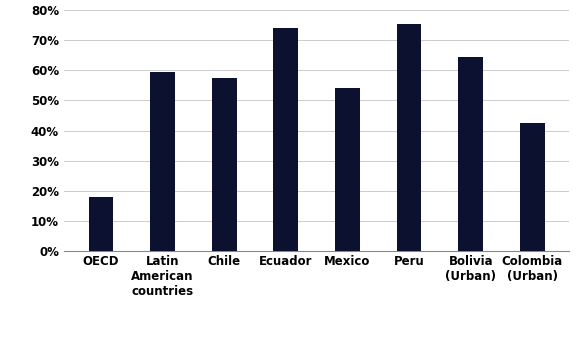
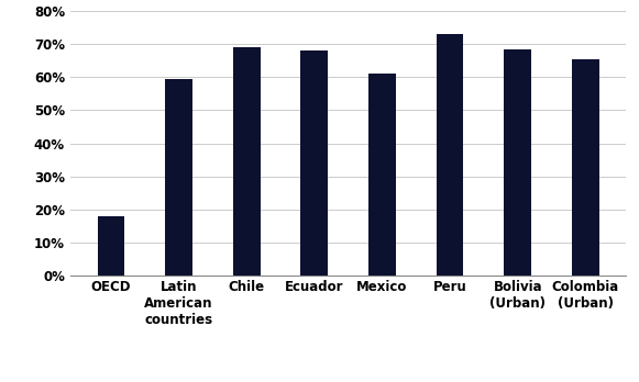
Chile: 57.5% -> 69.0%
Ecuador: 74.0% -> 68.0%
Mexico: 54.0% -> 61.0%
Peru: 75.5% -> 73.0%
Bolivia (Urban): 64.5% -> 68.5%
Colombia (Urban): 42.5% -> 65.5%
